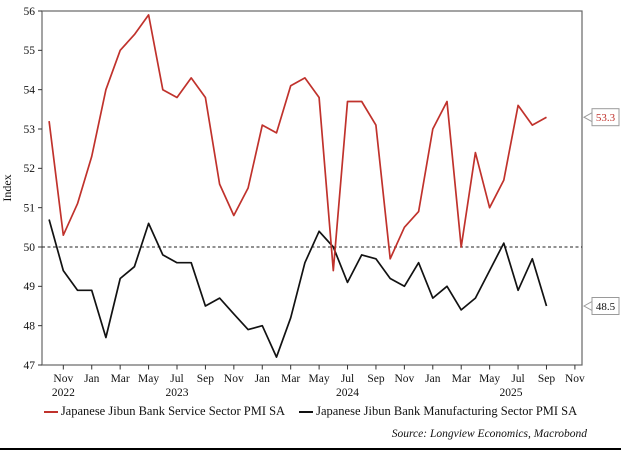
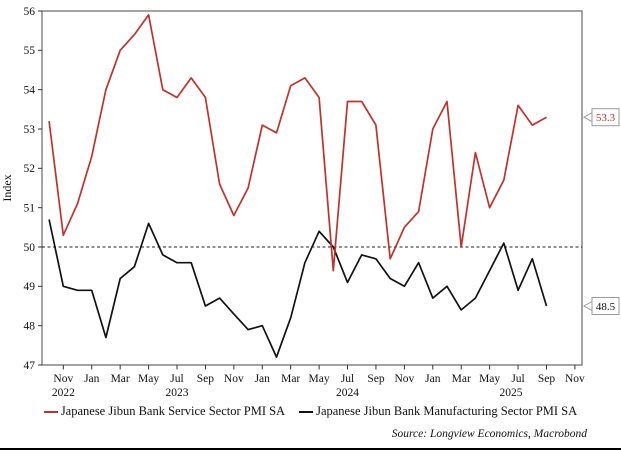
Japanese Jibun Bank Manufacturing Sector PMI SA/Nov 2022: 49.4 -> 49.0
